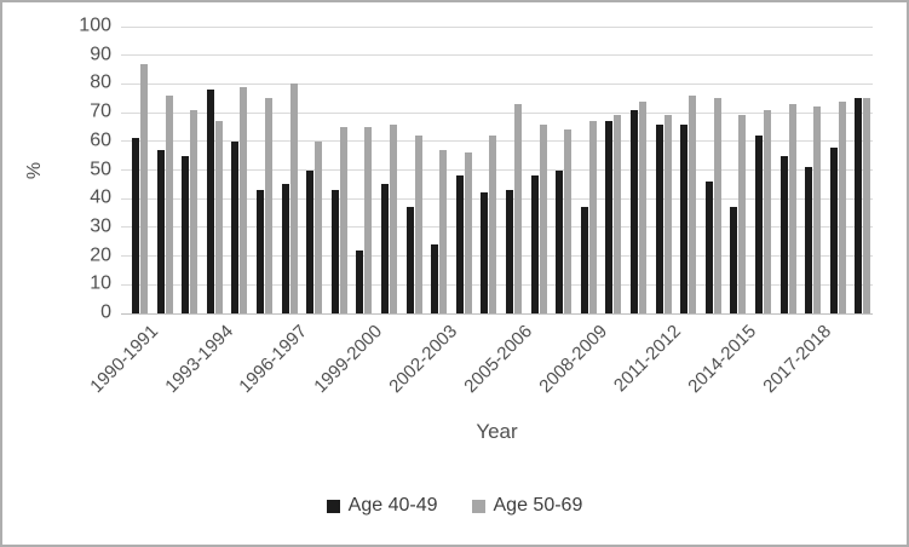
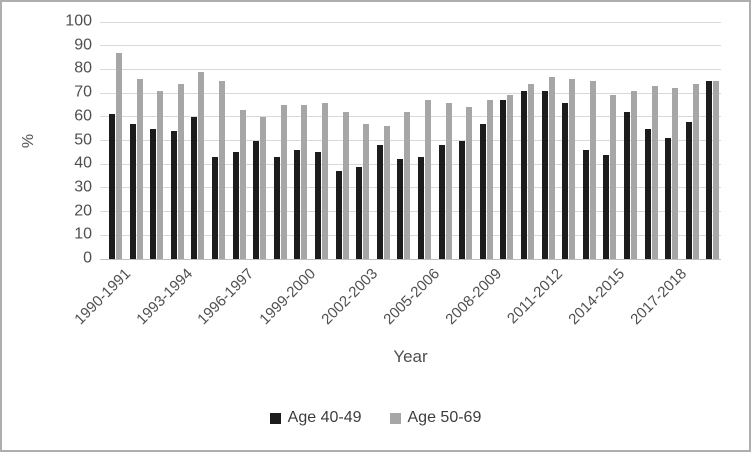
Age 40-49/1993-1994: 78 -> 54
Age 50-69/1993-1994: 67 -> 74
Age 50-69/1996-1997: 80 -> 63
Age 40-49/1999-2000: 22 -> 46
Age 40-49/2002-2003: 24 -> 39
Age 50-69/2005-2006: 73 -> 67
Age 40-49/2008-2009: 37 -> 57
Age 40-49/2011-2012: 66 -> 71
Age 50-69/2011-2012: 69 -> 77
Age 40-49/2014-2015: 37 -> 44
